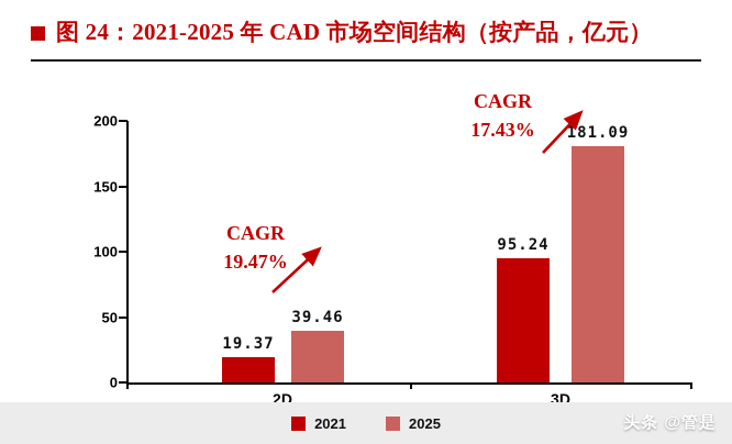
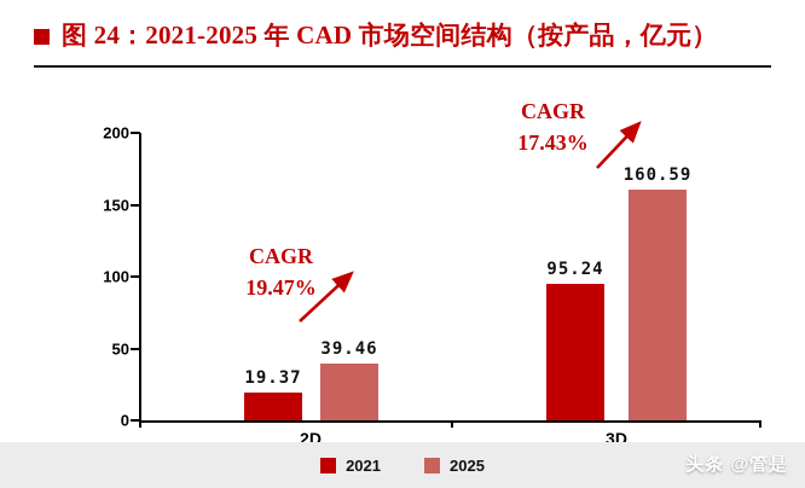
2025/3D: 181.09 -> 160.59
